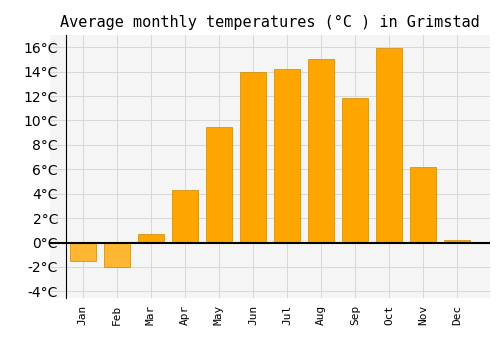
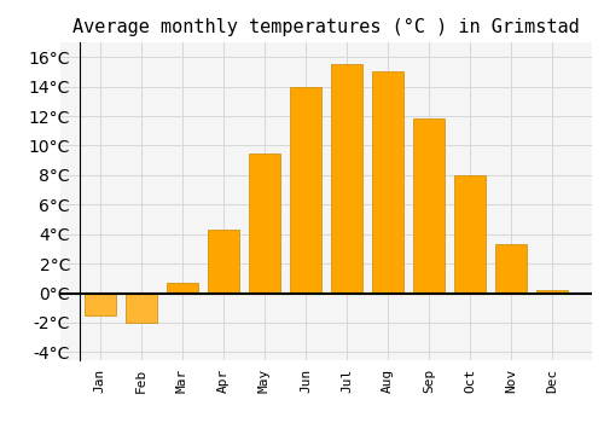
Jul: 14.2°C -> 15.5°C
Oct: 15.9°C -> 8.0°C
Nov: 6.2°C -> 3.3°C
